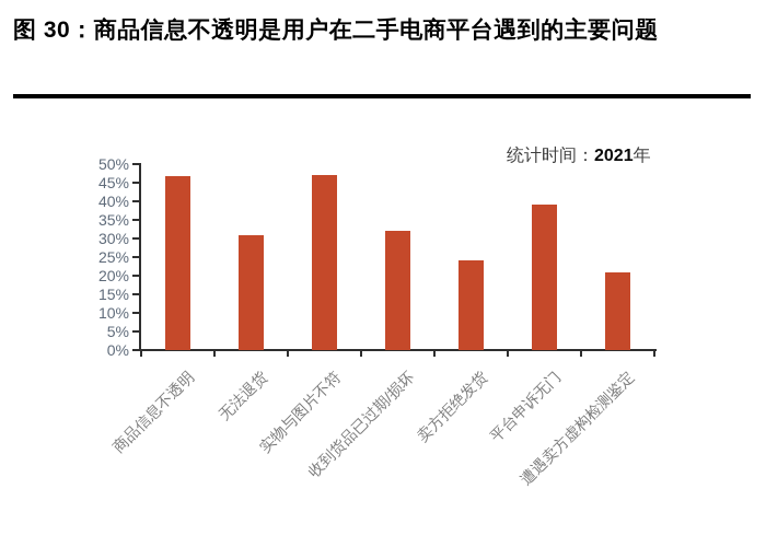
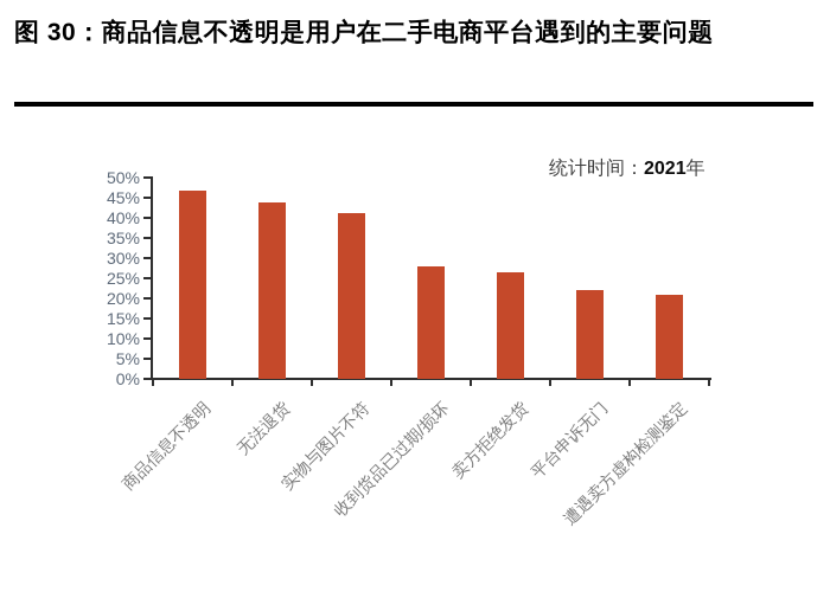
无法退货: 31% -> 44%
实物与图片不符: 47% -> 41%
收到货品已过期/损坏: 32% -> 28%
卖方拒绝发货: 24% -> 27%
平台申诉无门: 39% -> 22%
